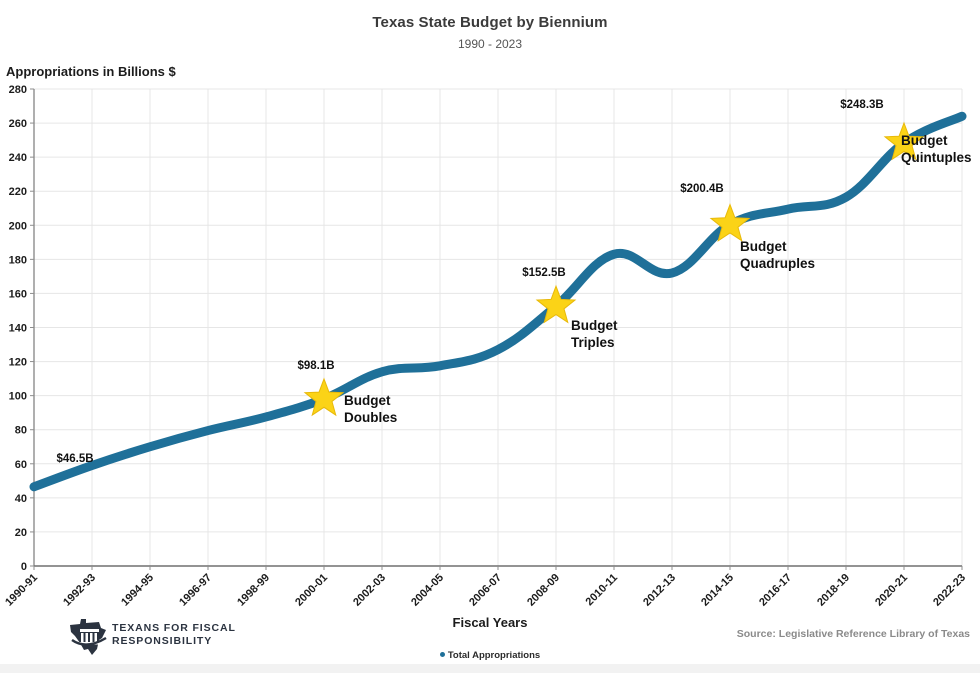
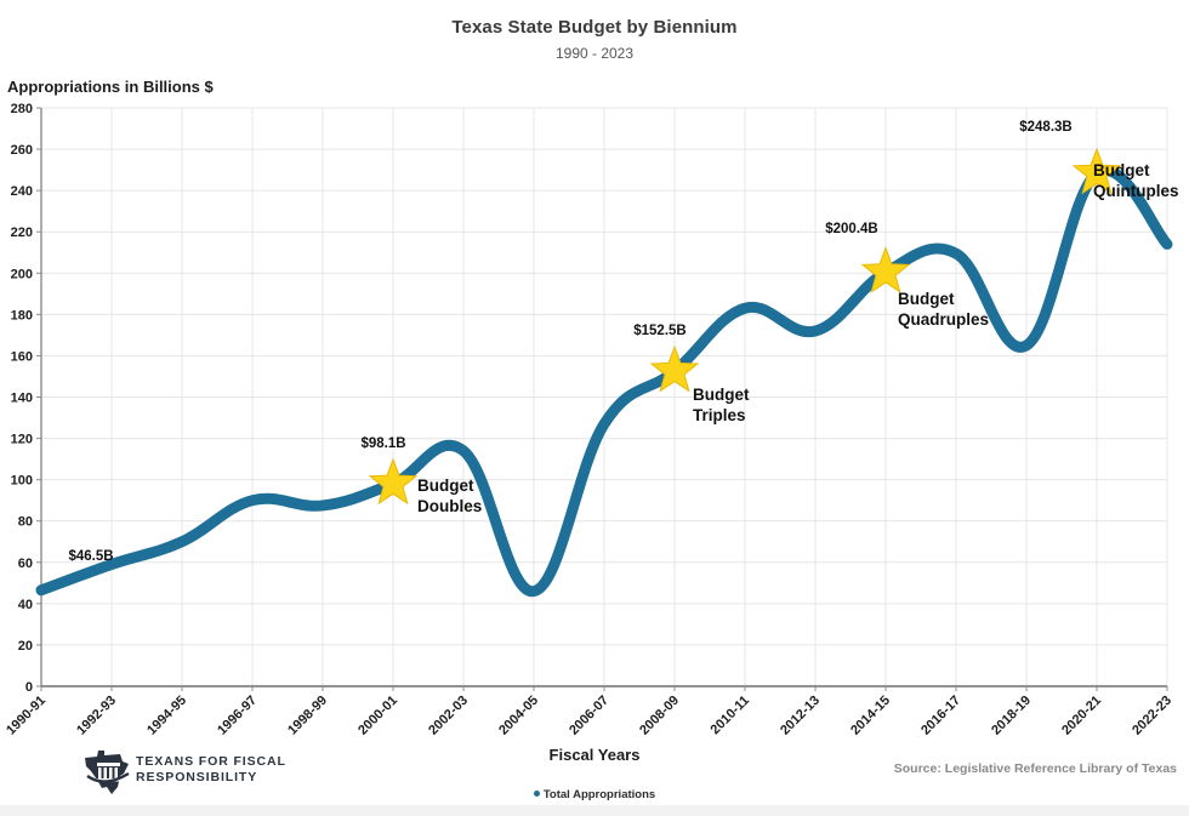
1996-97: 80 -> 90
2004-05: 118 -> 46
2018-19: 216 -> 165
2022-23: 264 -> 214
